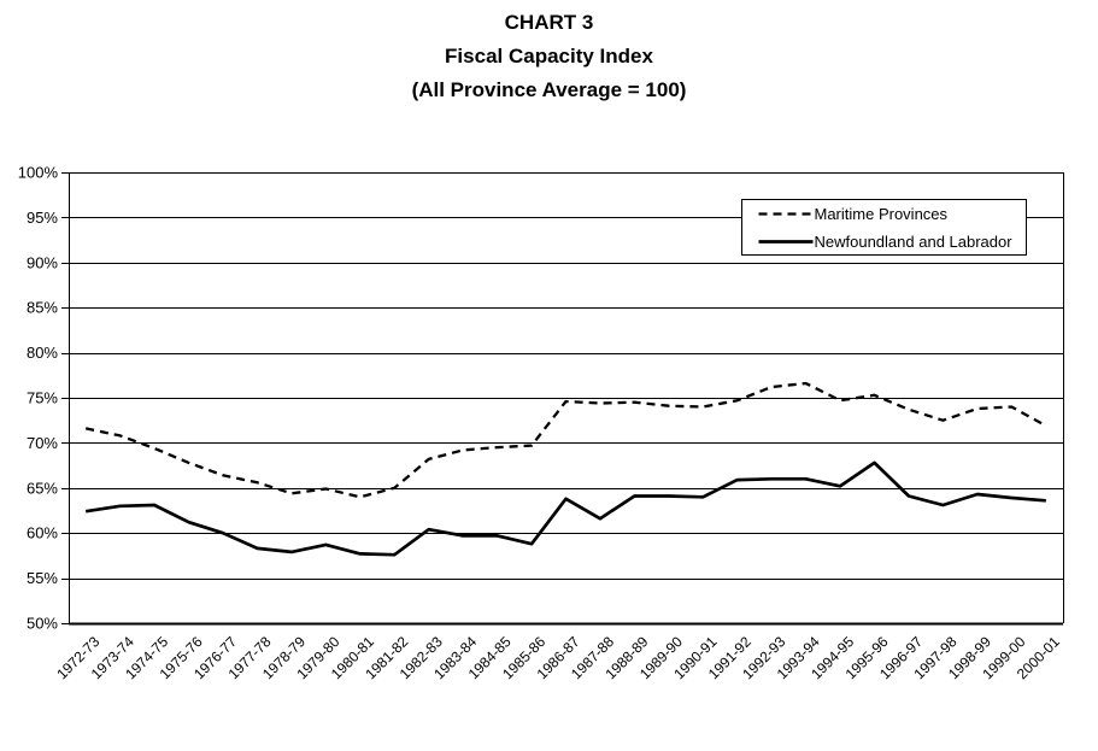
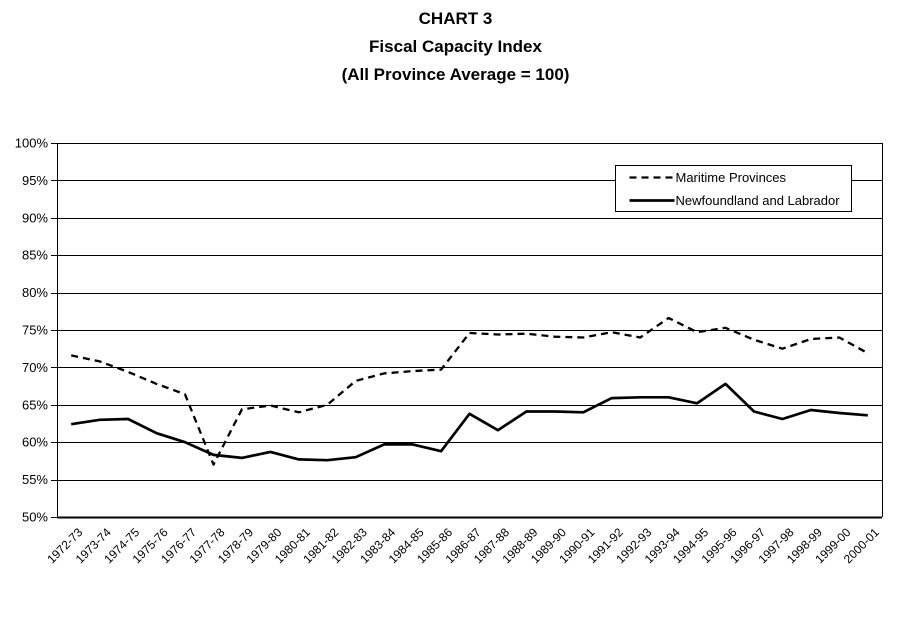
Maritime Provinces/1977-78: 66% -> 57%
Newfoundland and Labrador/1982-83: 60% -> 58%
Maritime Provinces/1992-93: 76% -> 74%
